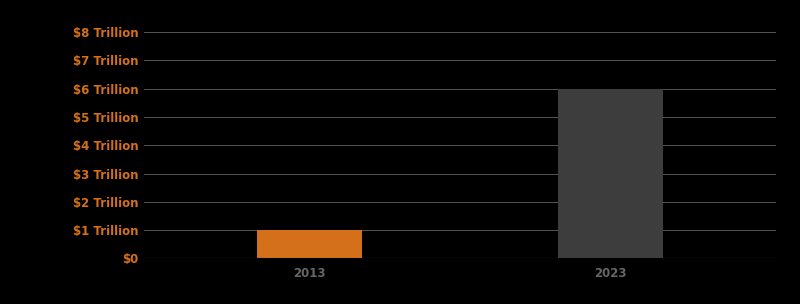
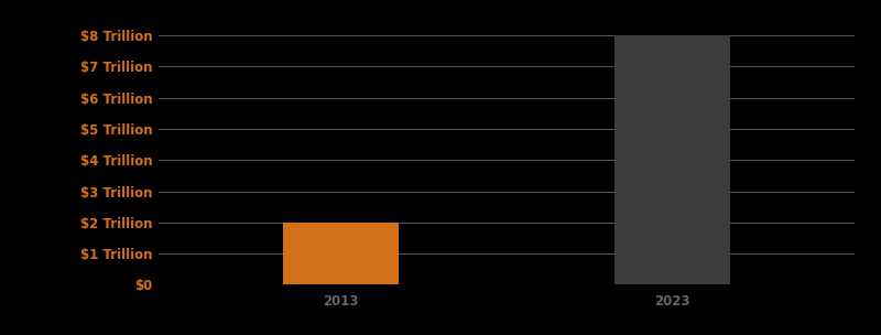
2013: $1 Trillion -> $2 Trillion
2023: $6 Trillion -> $8 Trillion
